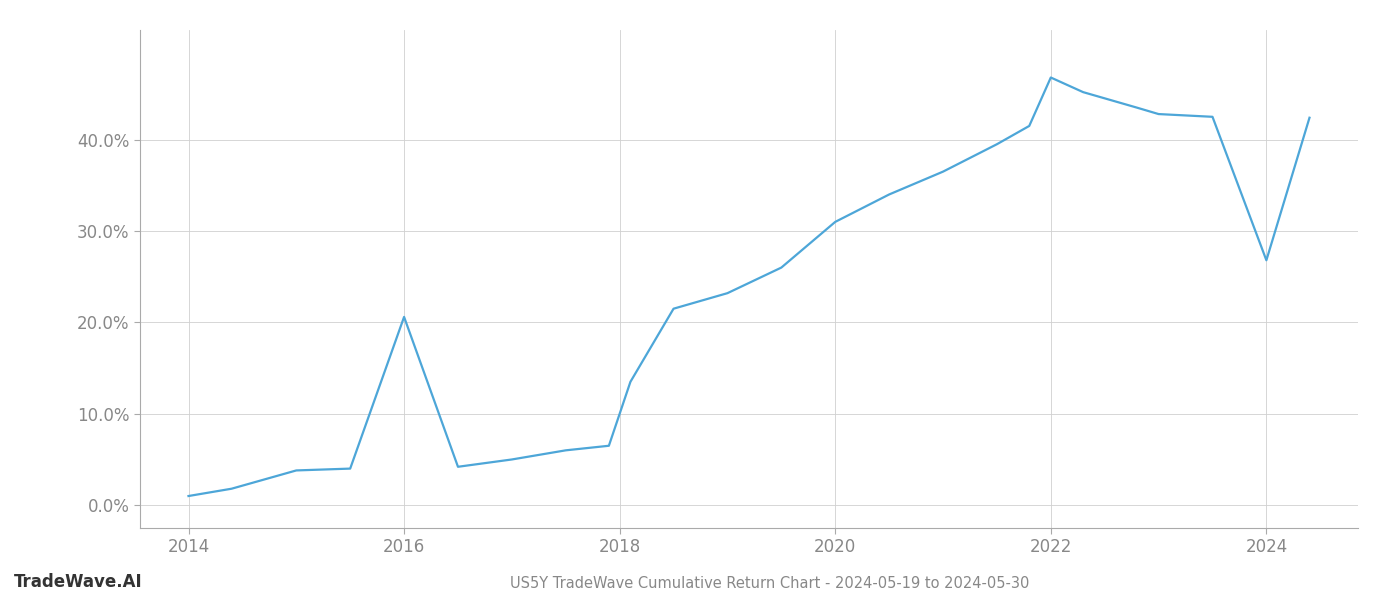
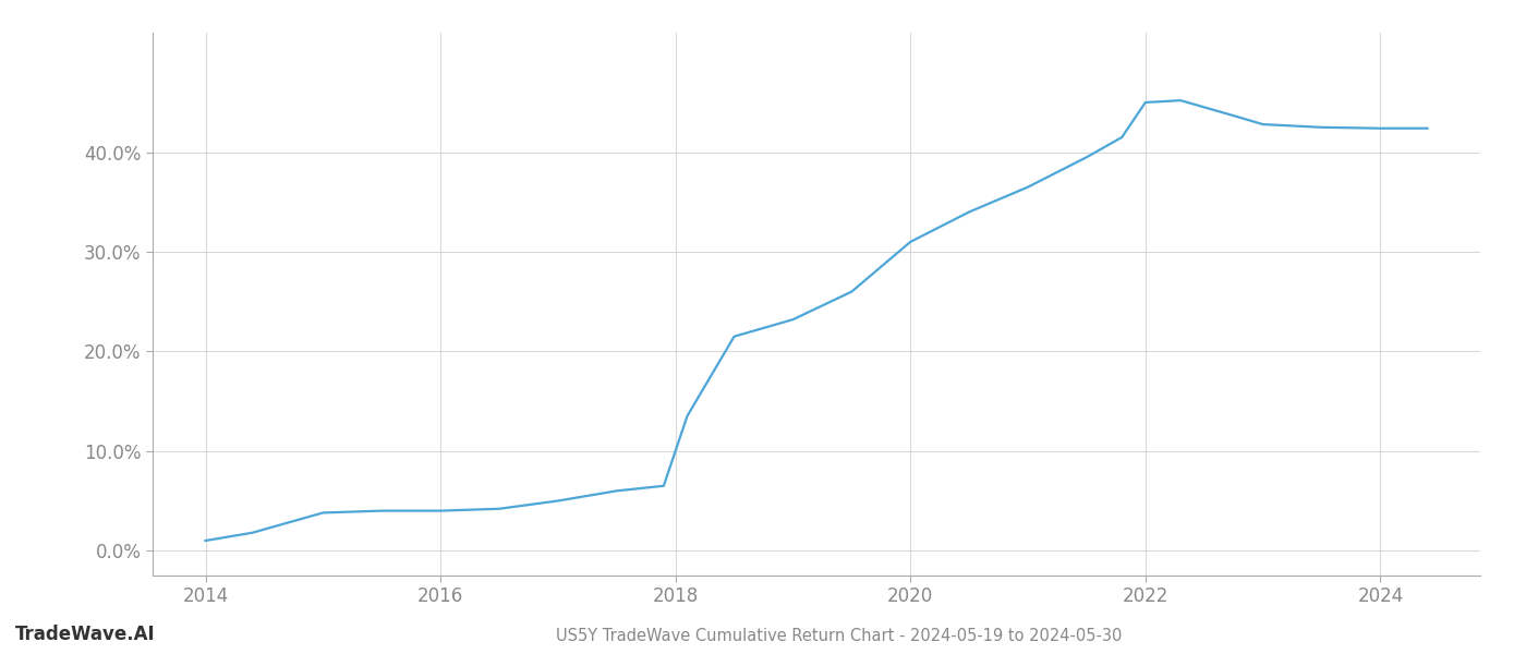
2016: 20.6% -> 4.0%
2022: 46.8% -> 45.0%
2024: 26.8% -> 42.4%
